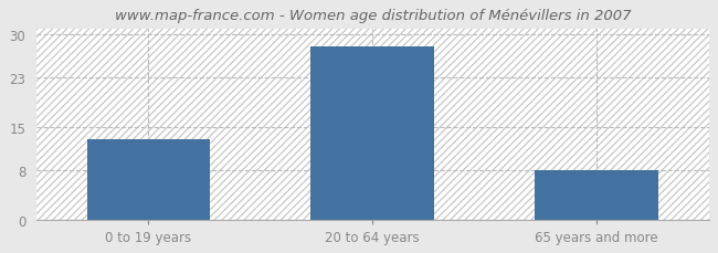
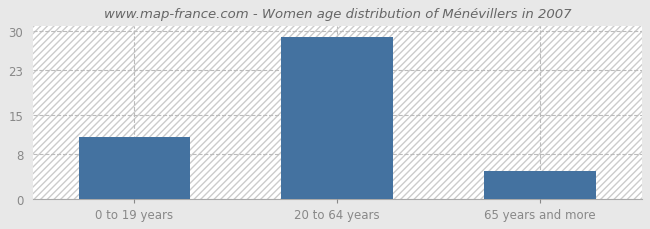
0 to 19 years: 13 -> 11
20 to 64 years: 28 -> 29
65 years and more: 8 -> 5
